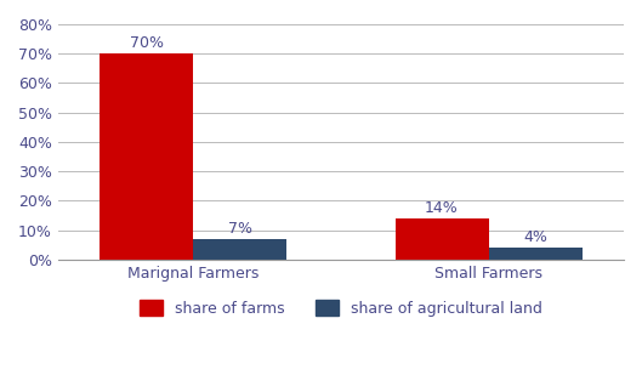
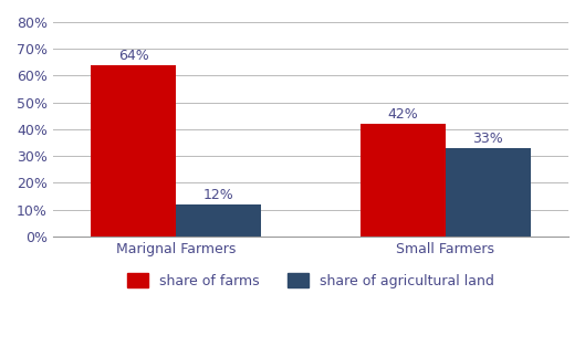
share of farms/Marignal Farmers: 70% -> 64%
share of agricultural land/Marignal Farmers: 7% -> 12%
share of farms/Small Farmers: 14% -> 42%
share of agricultural land/Small Farmers: 4% -> 33%
